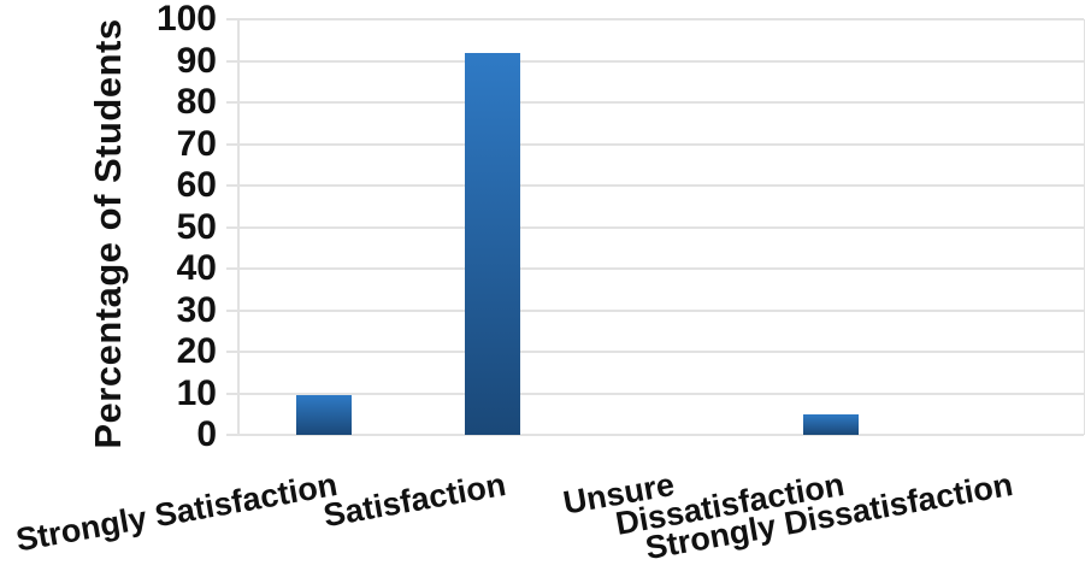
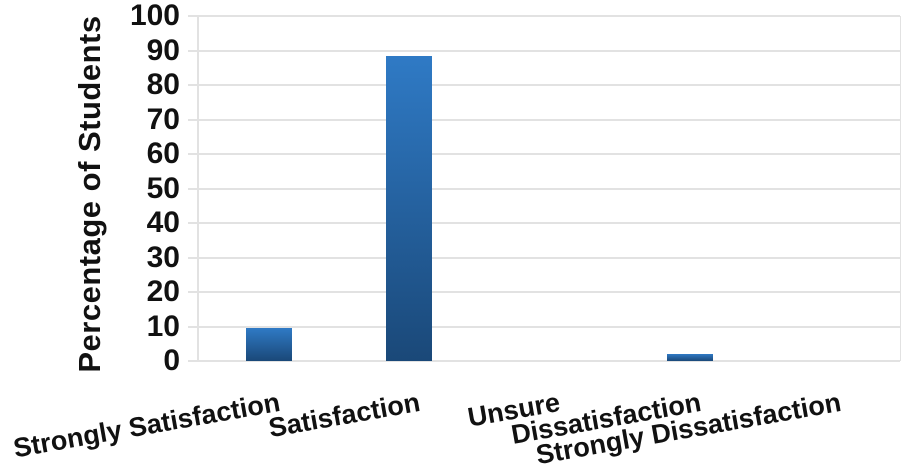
Satisfaction: 92 -> 88
Dissatisfaction: 5 -> 2
